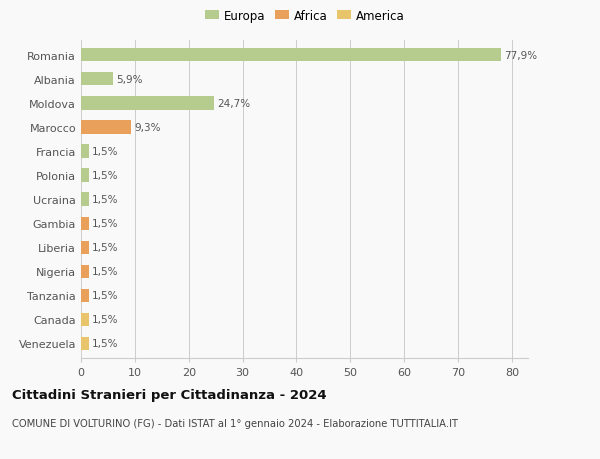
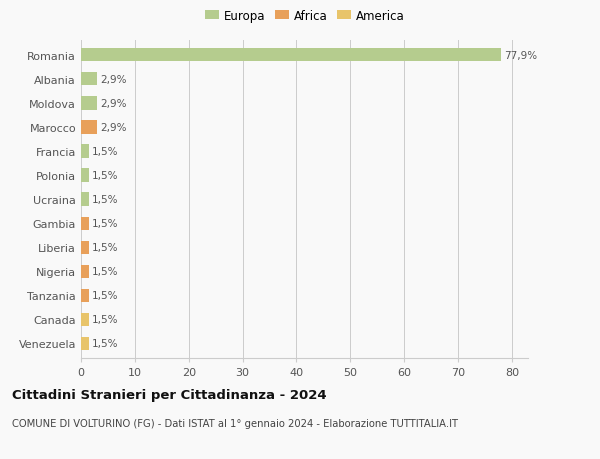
Albania: 5,9% -> 2,9%
Moldova: 24,7% -> 2,9%
Marocco: 9,3% -> 2,9%
